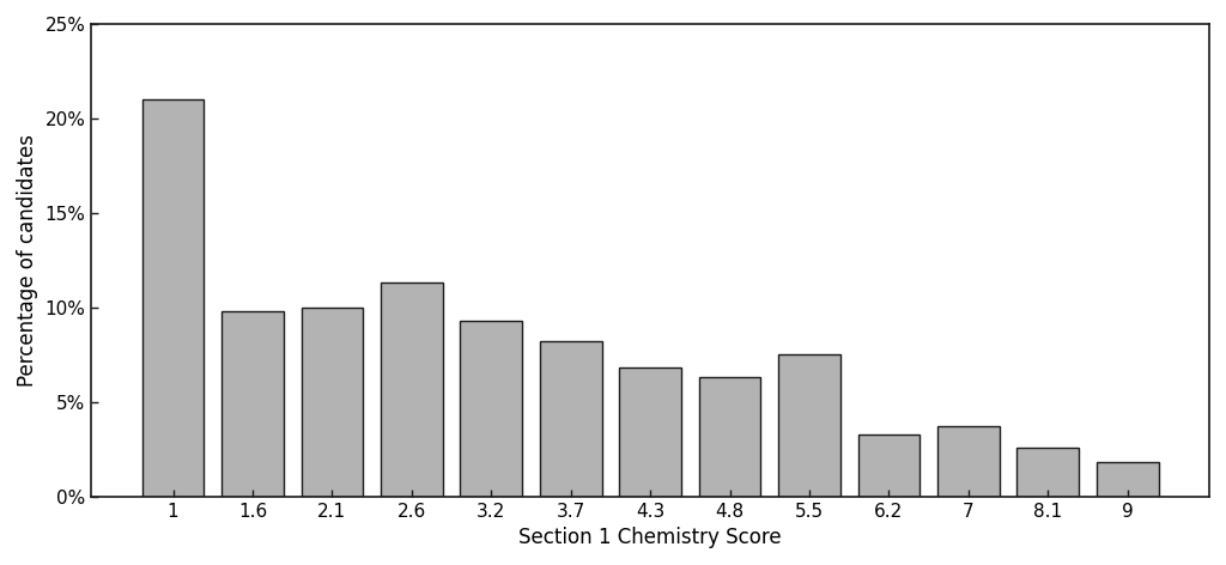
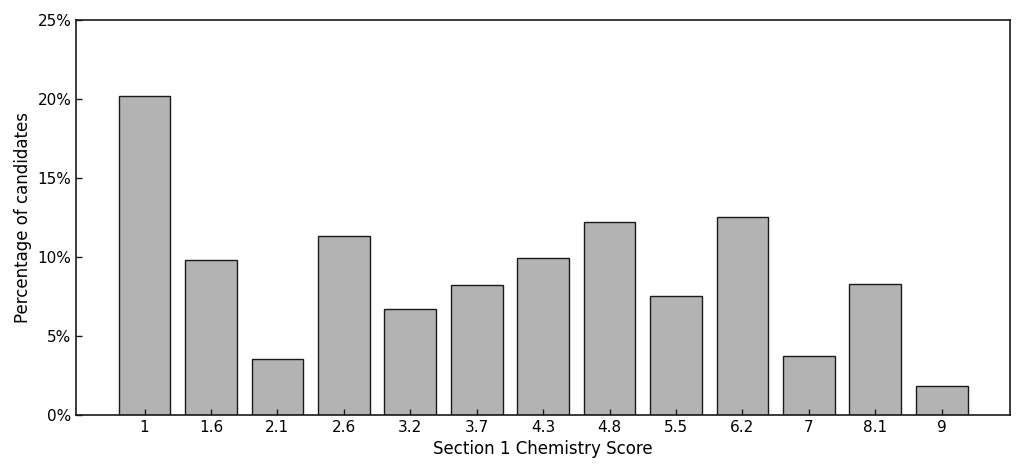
1: 21.0% -> 20.2%
2.1: 10.0% -> 3.5%
3.2: 9.3% -> 6.7%
4.3: 6.8% -> 9.9%
4.8: 6.3% -> 12.2%
6.2: 3.3% -> 12.5%
8.1: 2.6% -> 8.3%
